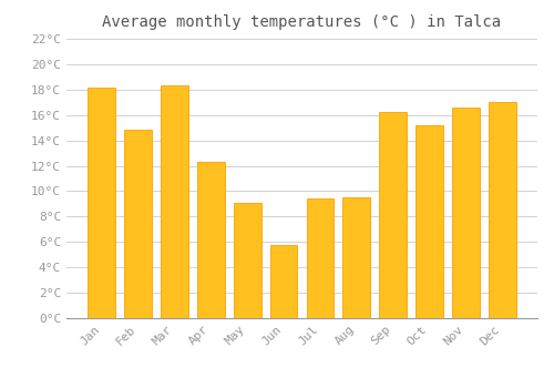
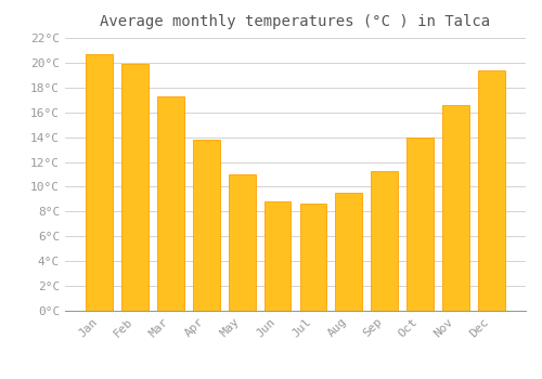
Jan: 18.2°C -> 20.7°C
Feb: 14.8°C -> 19.9°C
Mar: 18.3°C -> 17.3°C
Apr: 12.3°C -> 13.8°C
May: 9.1°C -> 11.0°C
Jun: 5.8°C -> 8.8°C
Jul: 9.4°C -> 8.6°C
Sep: 16.2°C -> 11.3°C
Oct: 15.2°C -> 14.0°C
Dec: 17.0°C -> 19.4°C
